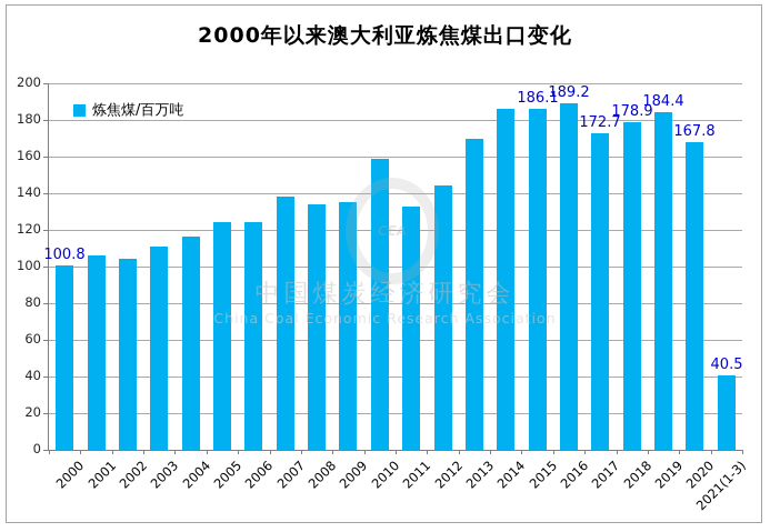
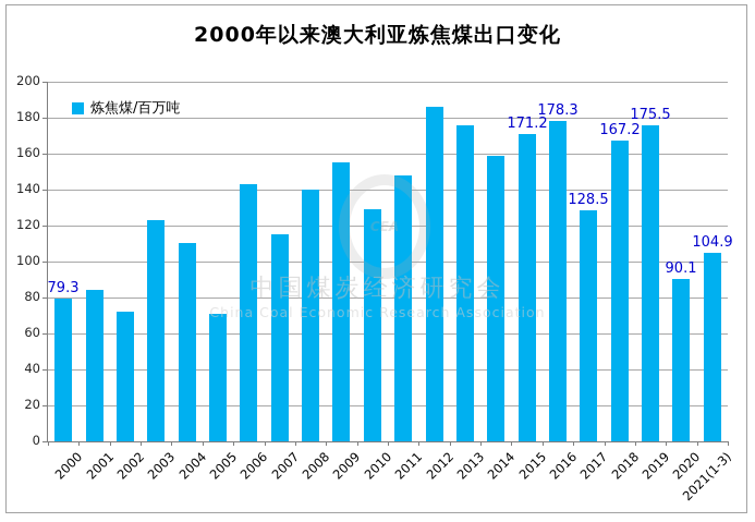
2000: 100.8 -> 79.3
2001: 106 -> 84
2002: 104 -> 72
2003: 111 -> 123
2004: 116 -> 110
2005: 124 -> 71
2006: 124 -> 143
2007: 138 -> 115
2008: 134 -> 140
2009: 135 -> 155
2010: 158 -> 129
2011: 132 -> 148
2012: 144 -> 186
2013: 170 -> 176
2014: 186 -> 159
2015: 186.1 -> 171.2
2016: 189.2 -> 178.3
2017: 172.7 -> 128.5
2018: 178.9 -> 167.2
2019: 184.4 -> 175.5
2020: 167.8 -> 90.1
2021(1-3): 40.5 -> 104.9
